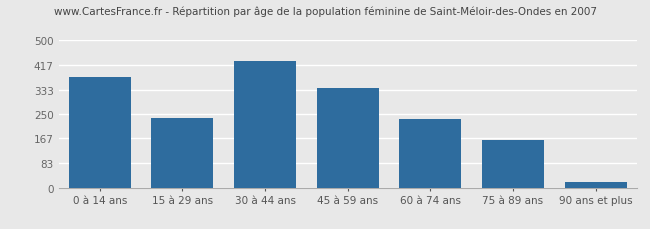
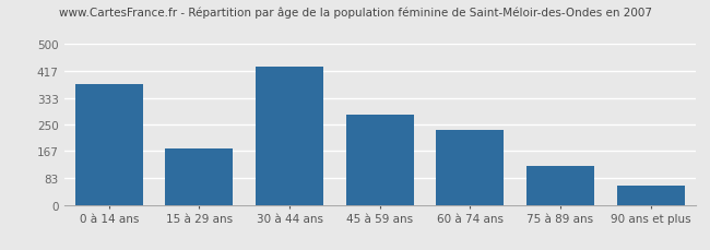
15 à 29 ans: 238 -> 175
45 à 59 ans: 338 -> 280
75 à 89 ans: 160 -> 120
90 ans et plus: 18 -> 60
